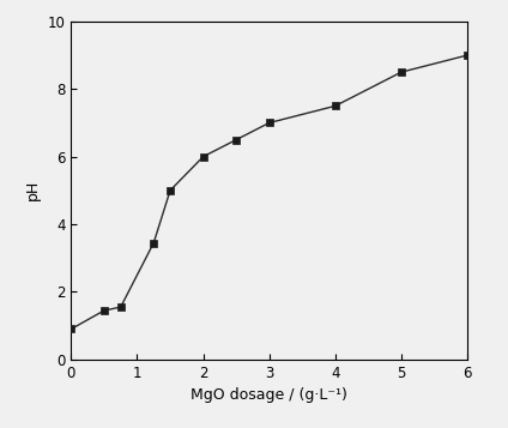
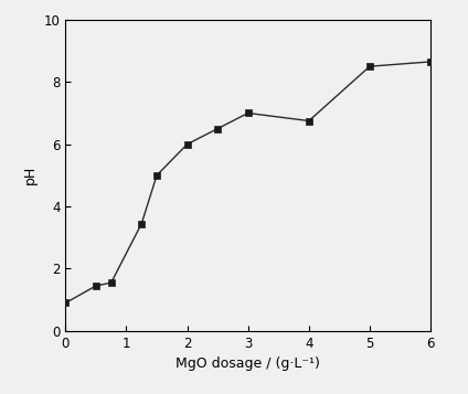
4: 7.50 -> 6.75
6: 9.00 -> 8.65
